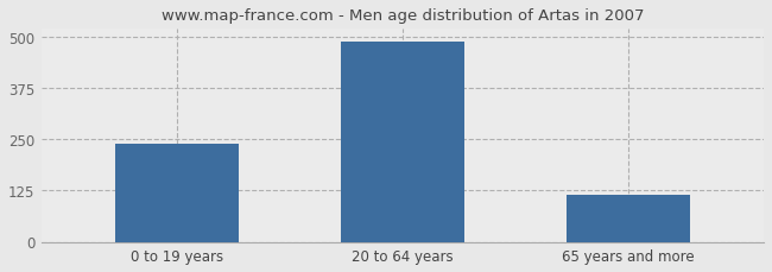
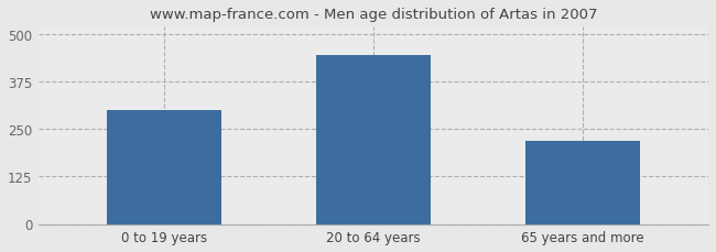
0 to 19 years: 240 -> 300
20 to 64 years: 490 -> 445
65 years and more: 115 -> 220
